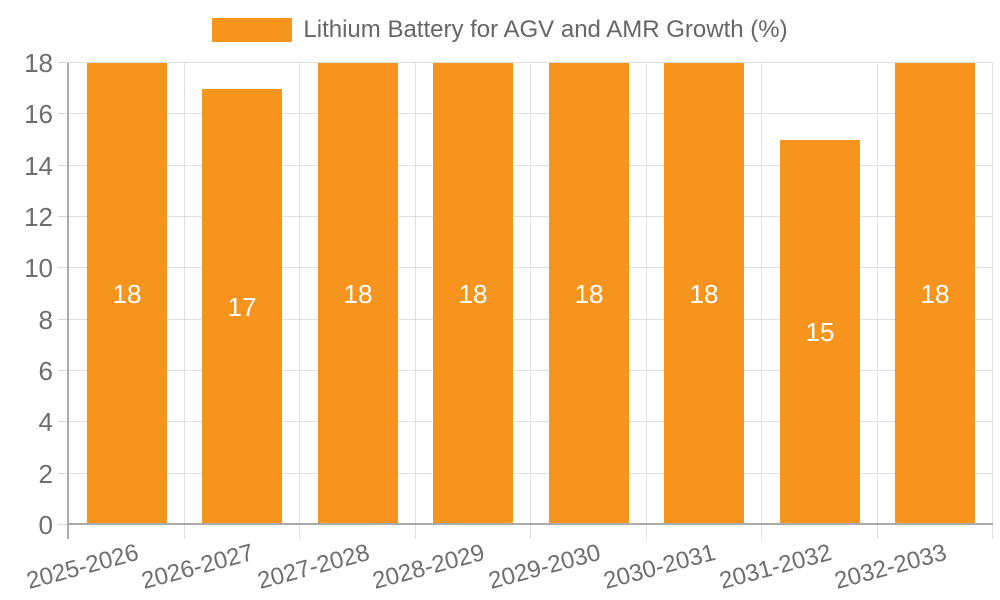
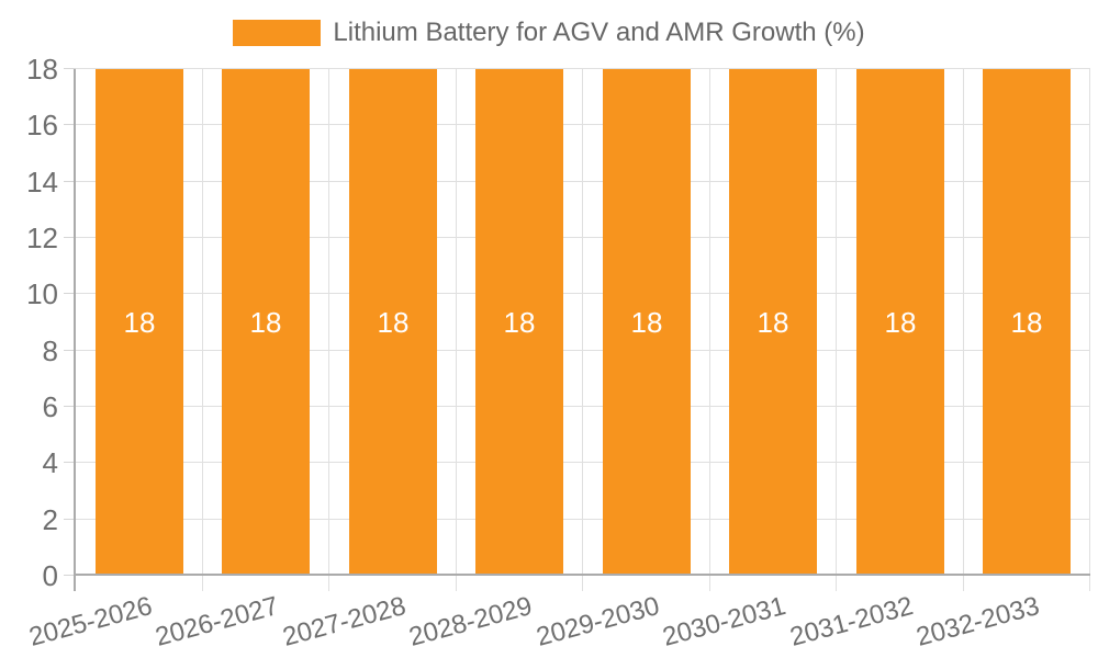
2026-2027: 17 -> 18
2031-2032: 15 -> 18
